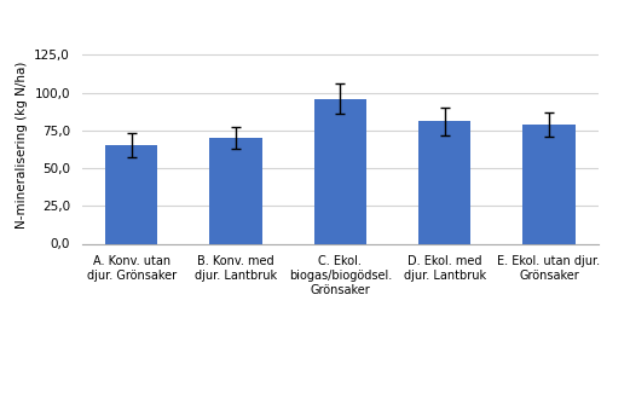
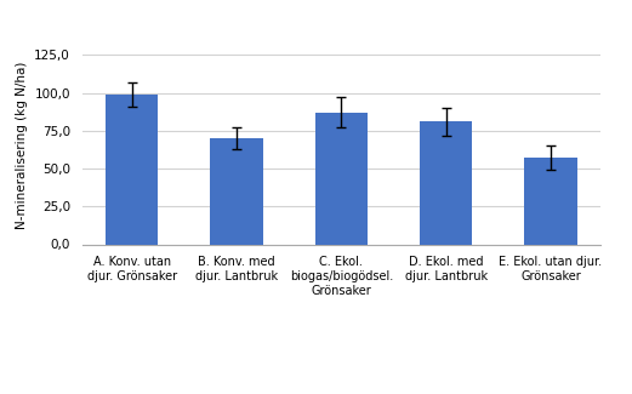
A. Konv. utan djur. Grönsaker: 65 -> 99
C. Ekol. biogas/biogödsel. Grönsaker: 96 -> 87
E. Ekol. utan djur. Grönsaker: 79 -> 57
